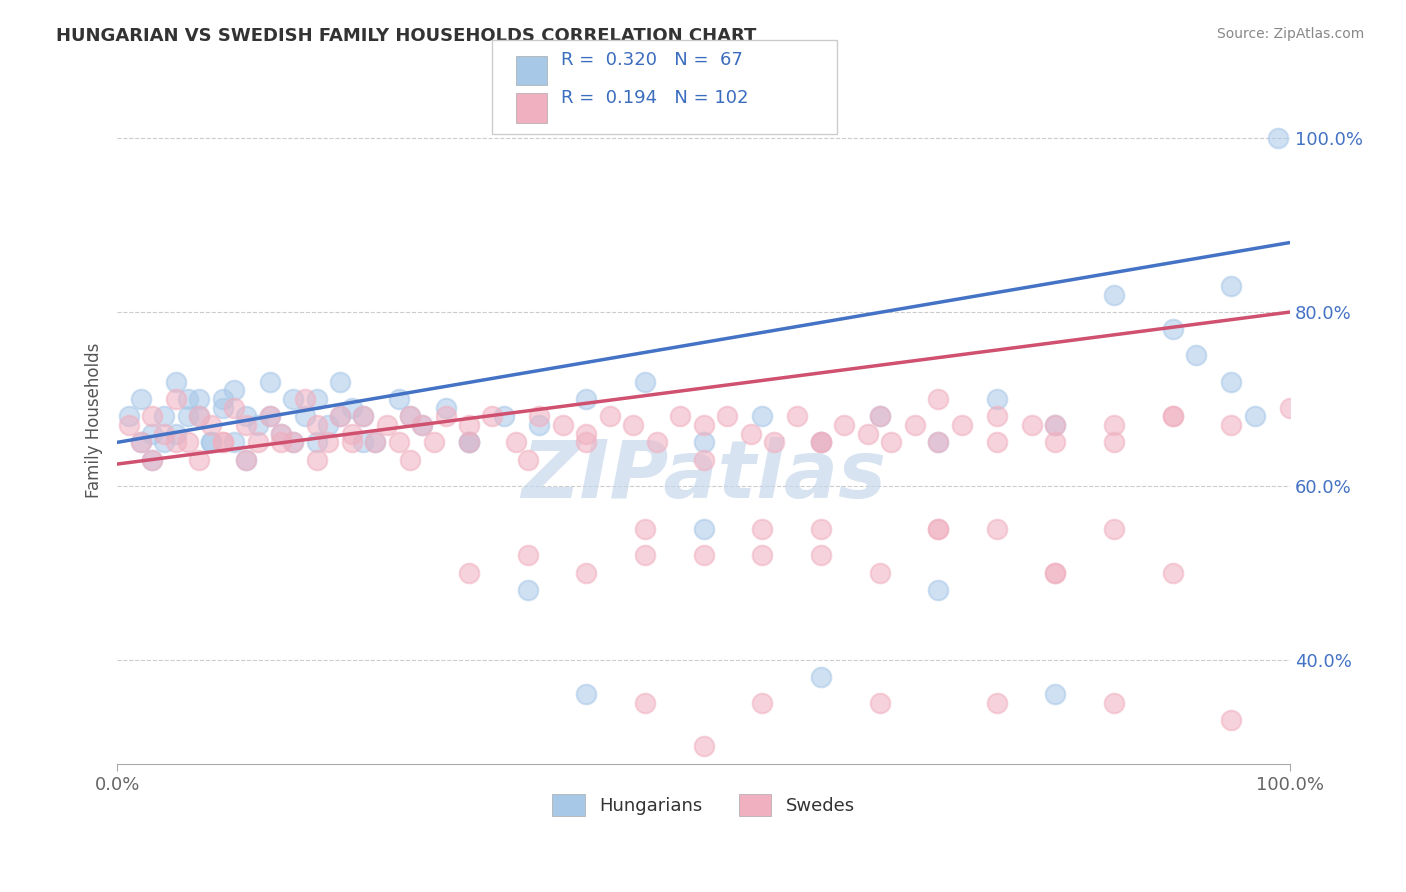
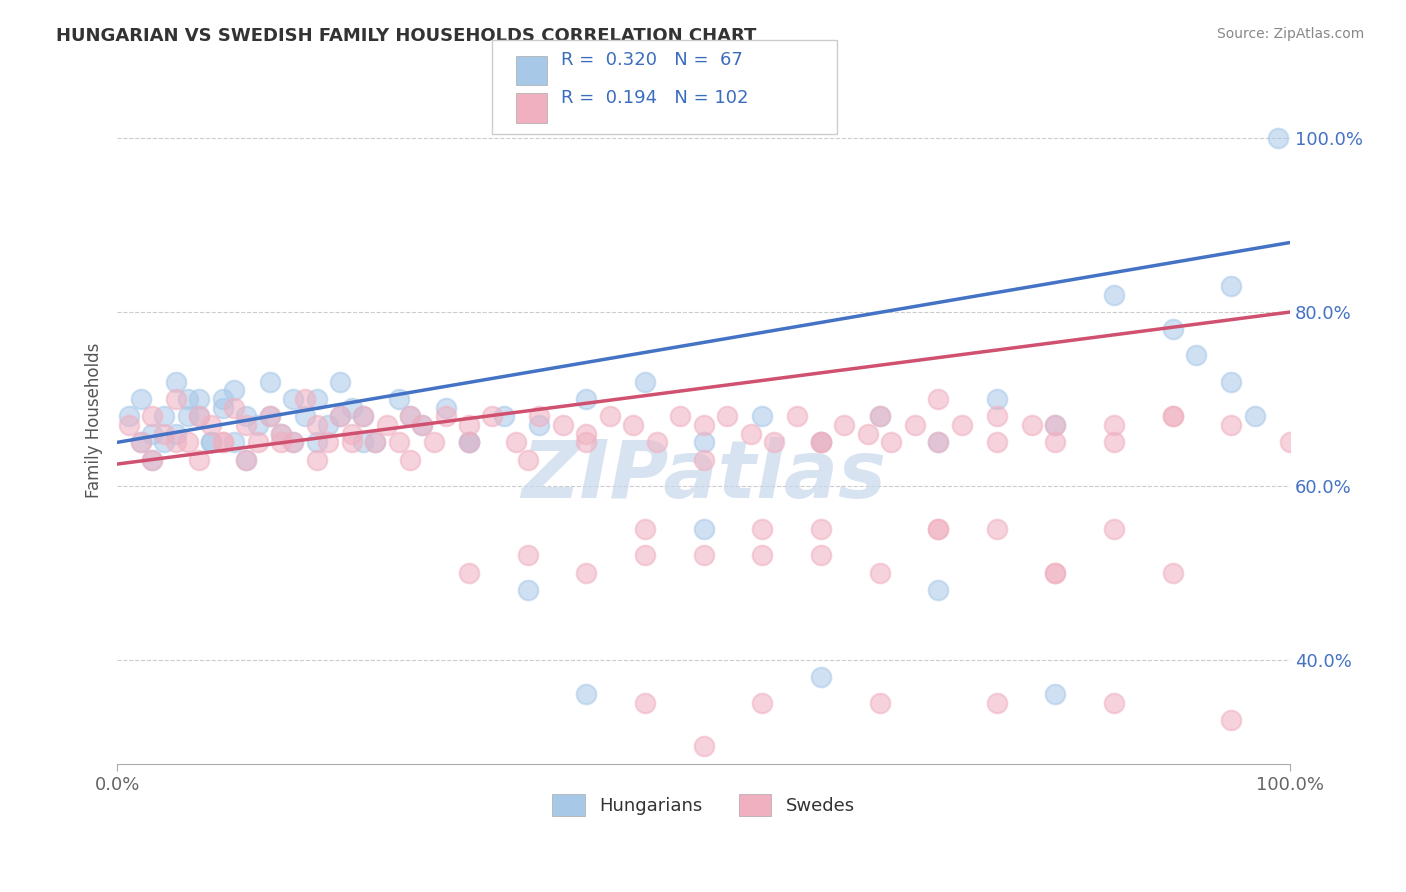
Swedes/100.0%: 69% -> 65%
